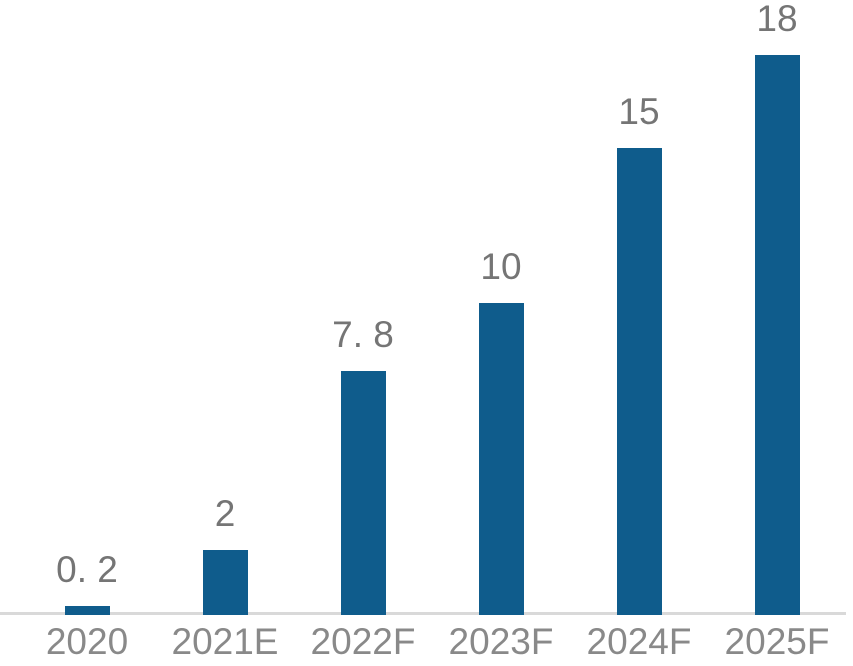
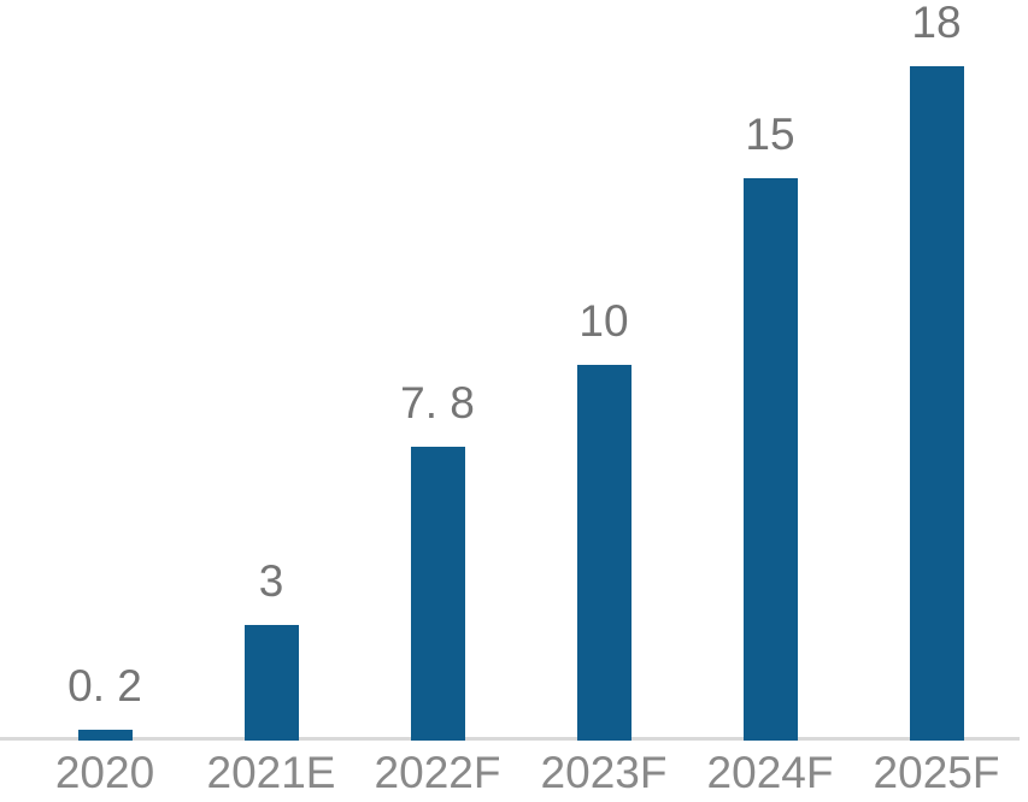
2021E: 2 -> 3
